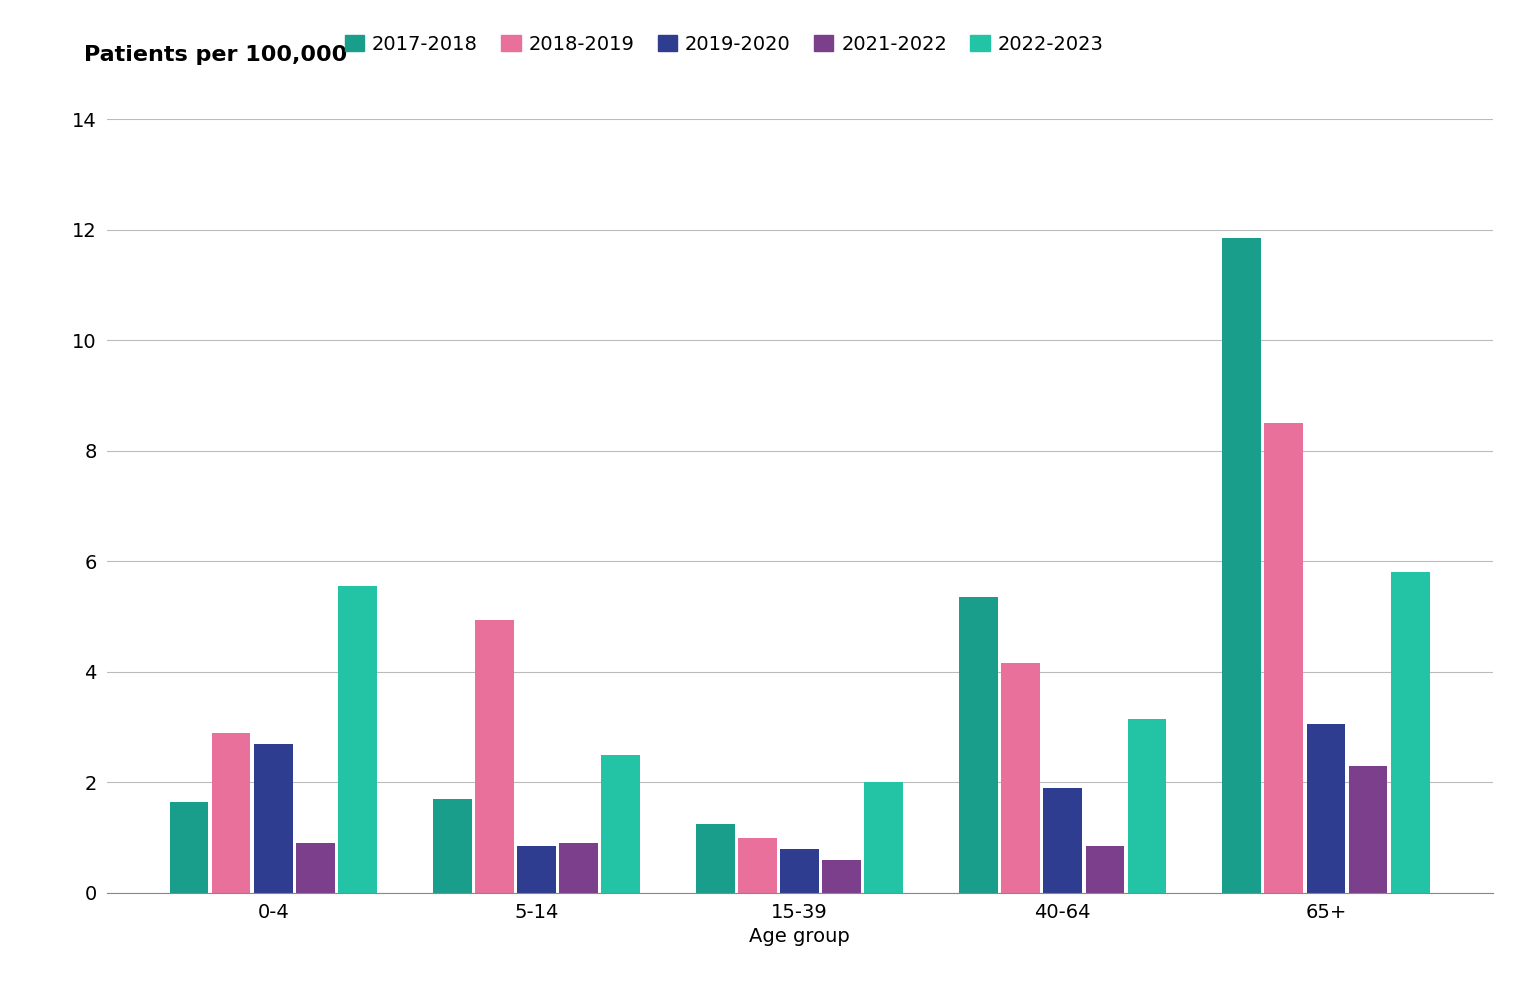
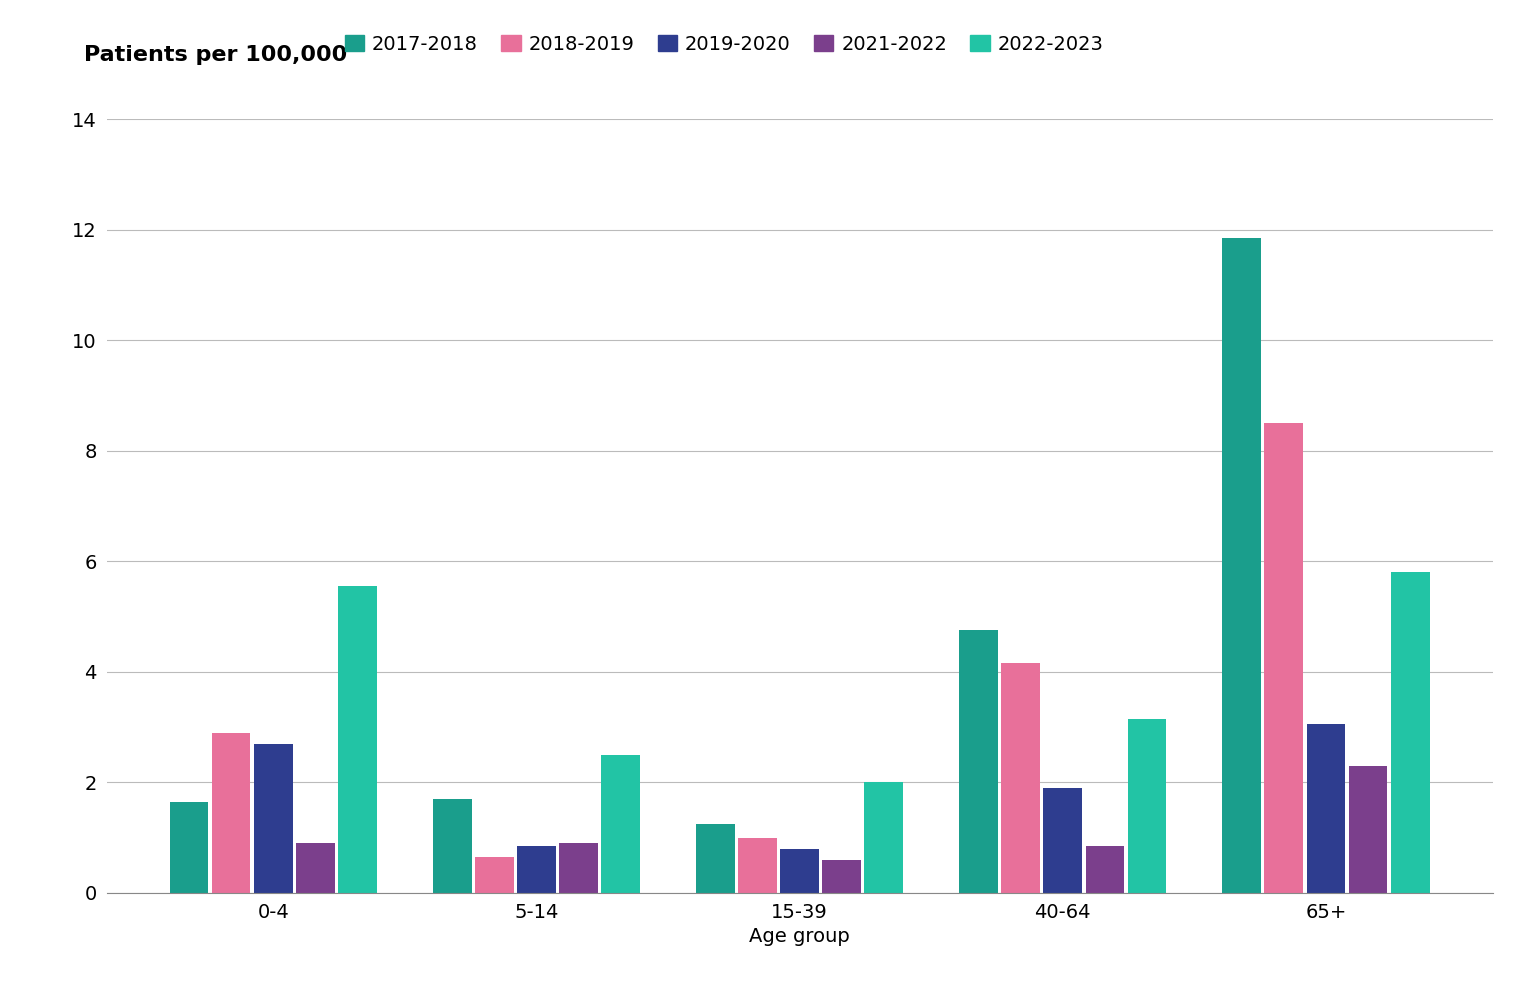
2018-2019/5-14: 4.94 -> 0.65
2017-2018/40-64: 5.36 -> 4.75
